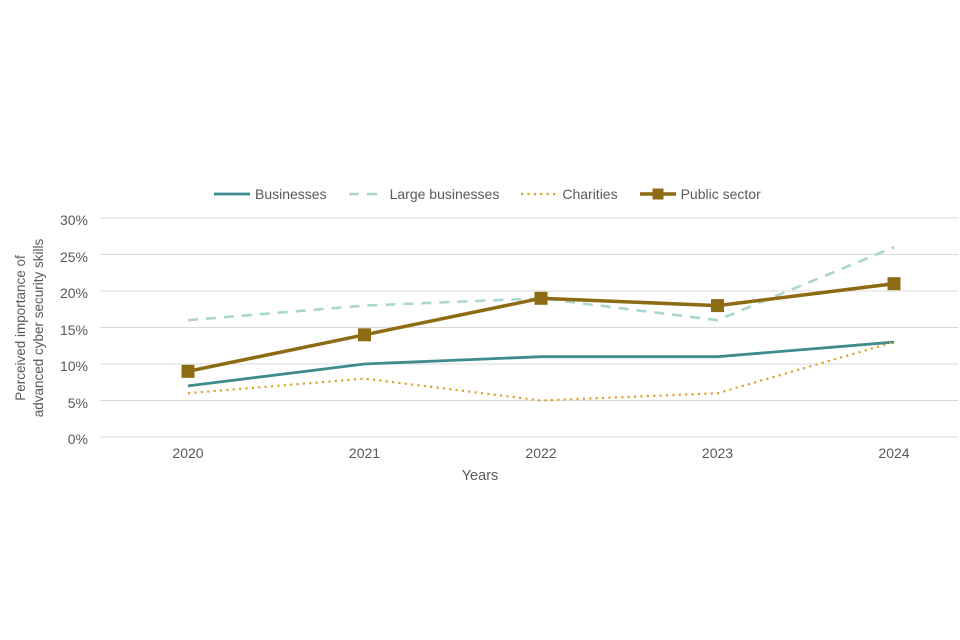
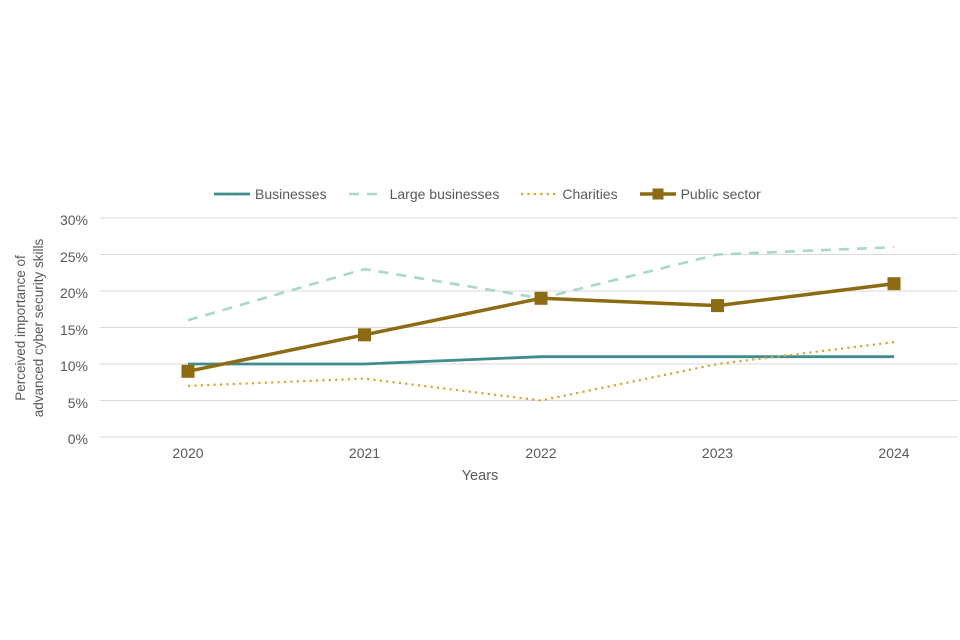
Businesses/2020: 7% -> 10%
Charities/2020: 6% -> 7%
Large businesses/2021: 18% -> 23%
Large businesses/2023: 16% -> 25%
Charities/2023: 6% -> 10%
Businesses/2024: 13% -> 11%
